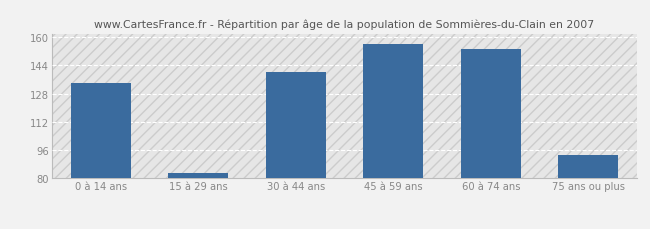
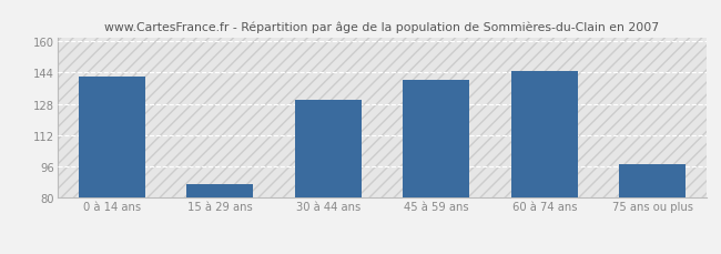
0 à 14 ans: 134 -> 142
15 à 29 ans: 83 -> 87
30 à 44 ans: 140 -> 130
45 à 59 ans: 156 -> 140
60 à 74 ans: 153 -> 145
75 ans ou plus: 93 -> 97
